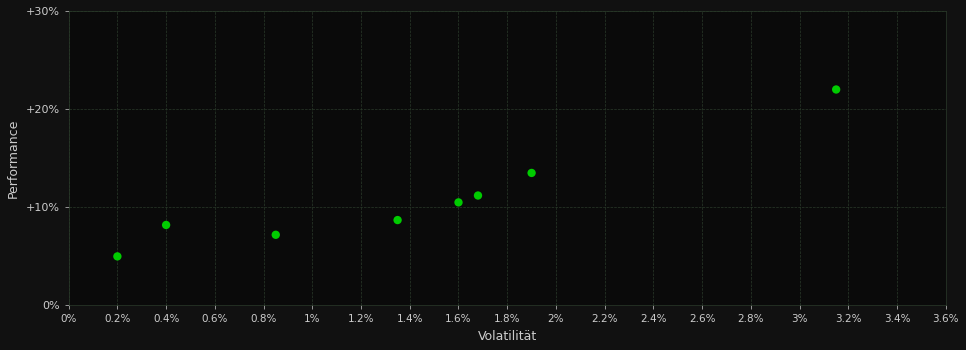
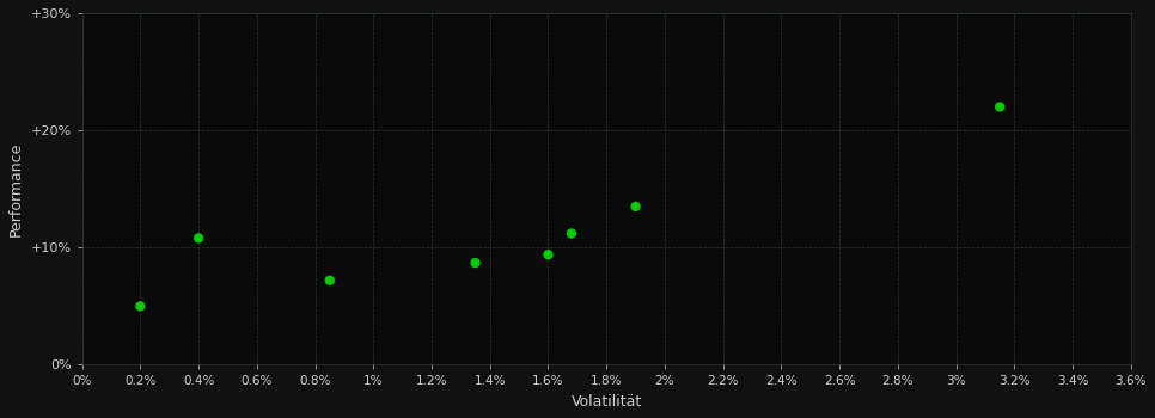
0.4%: 8.2% -> 10.8%
1.6%: 10.5% -> 9.4%
